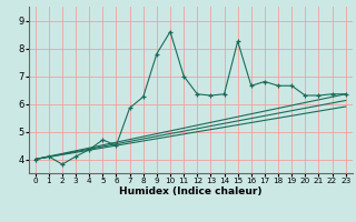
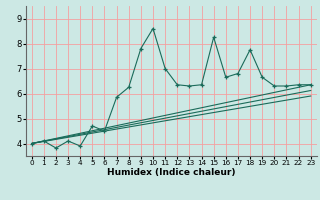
4: 4.35 -> 3.90
18: 6.65 -> 7.75
